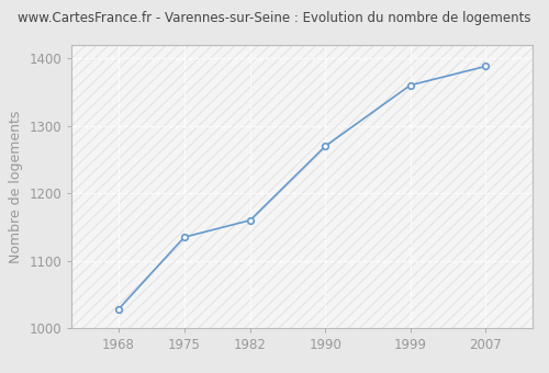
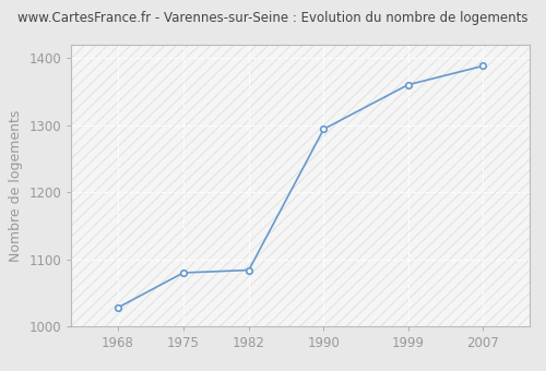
1975: 1135 -> 1080
1982: 1160 -> 1084
1990: 1270 -> 1294
